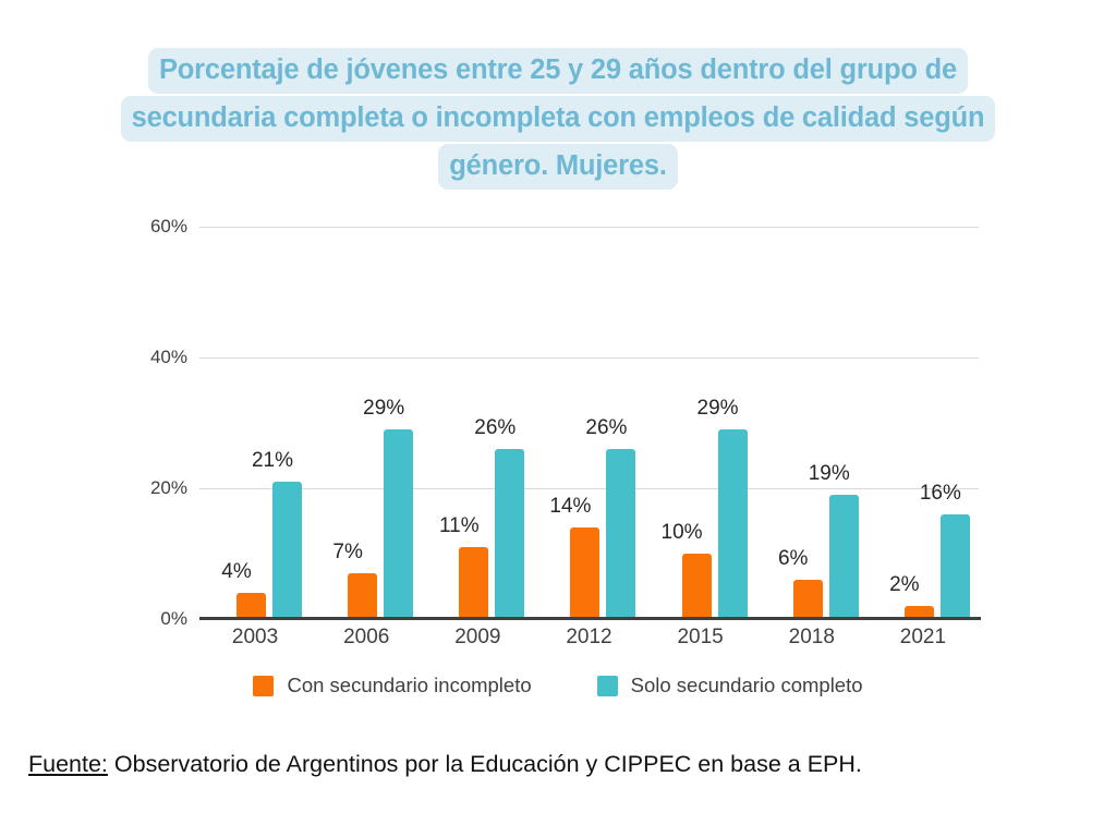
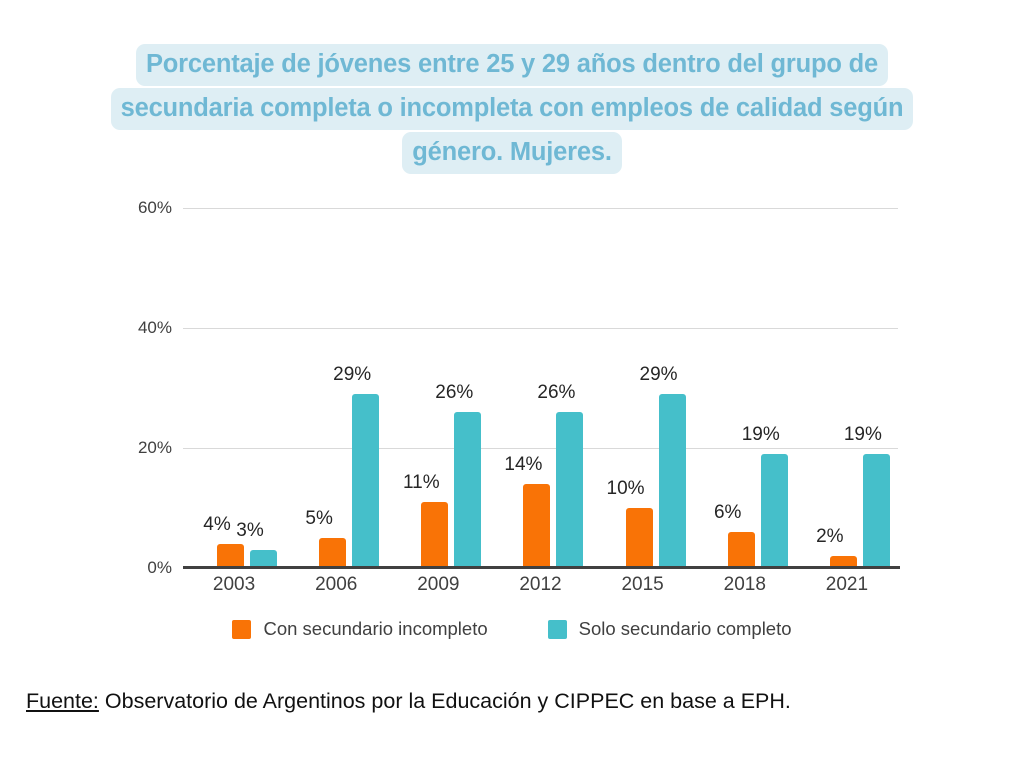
Solo secundario completo/2003: 21% -> 3%
Con secundario incompleto/2006: 7% -> 5%
Solo secundario completo/2021: 16% -> 19%
